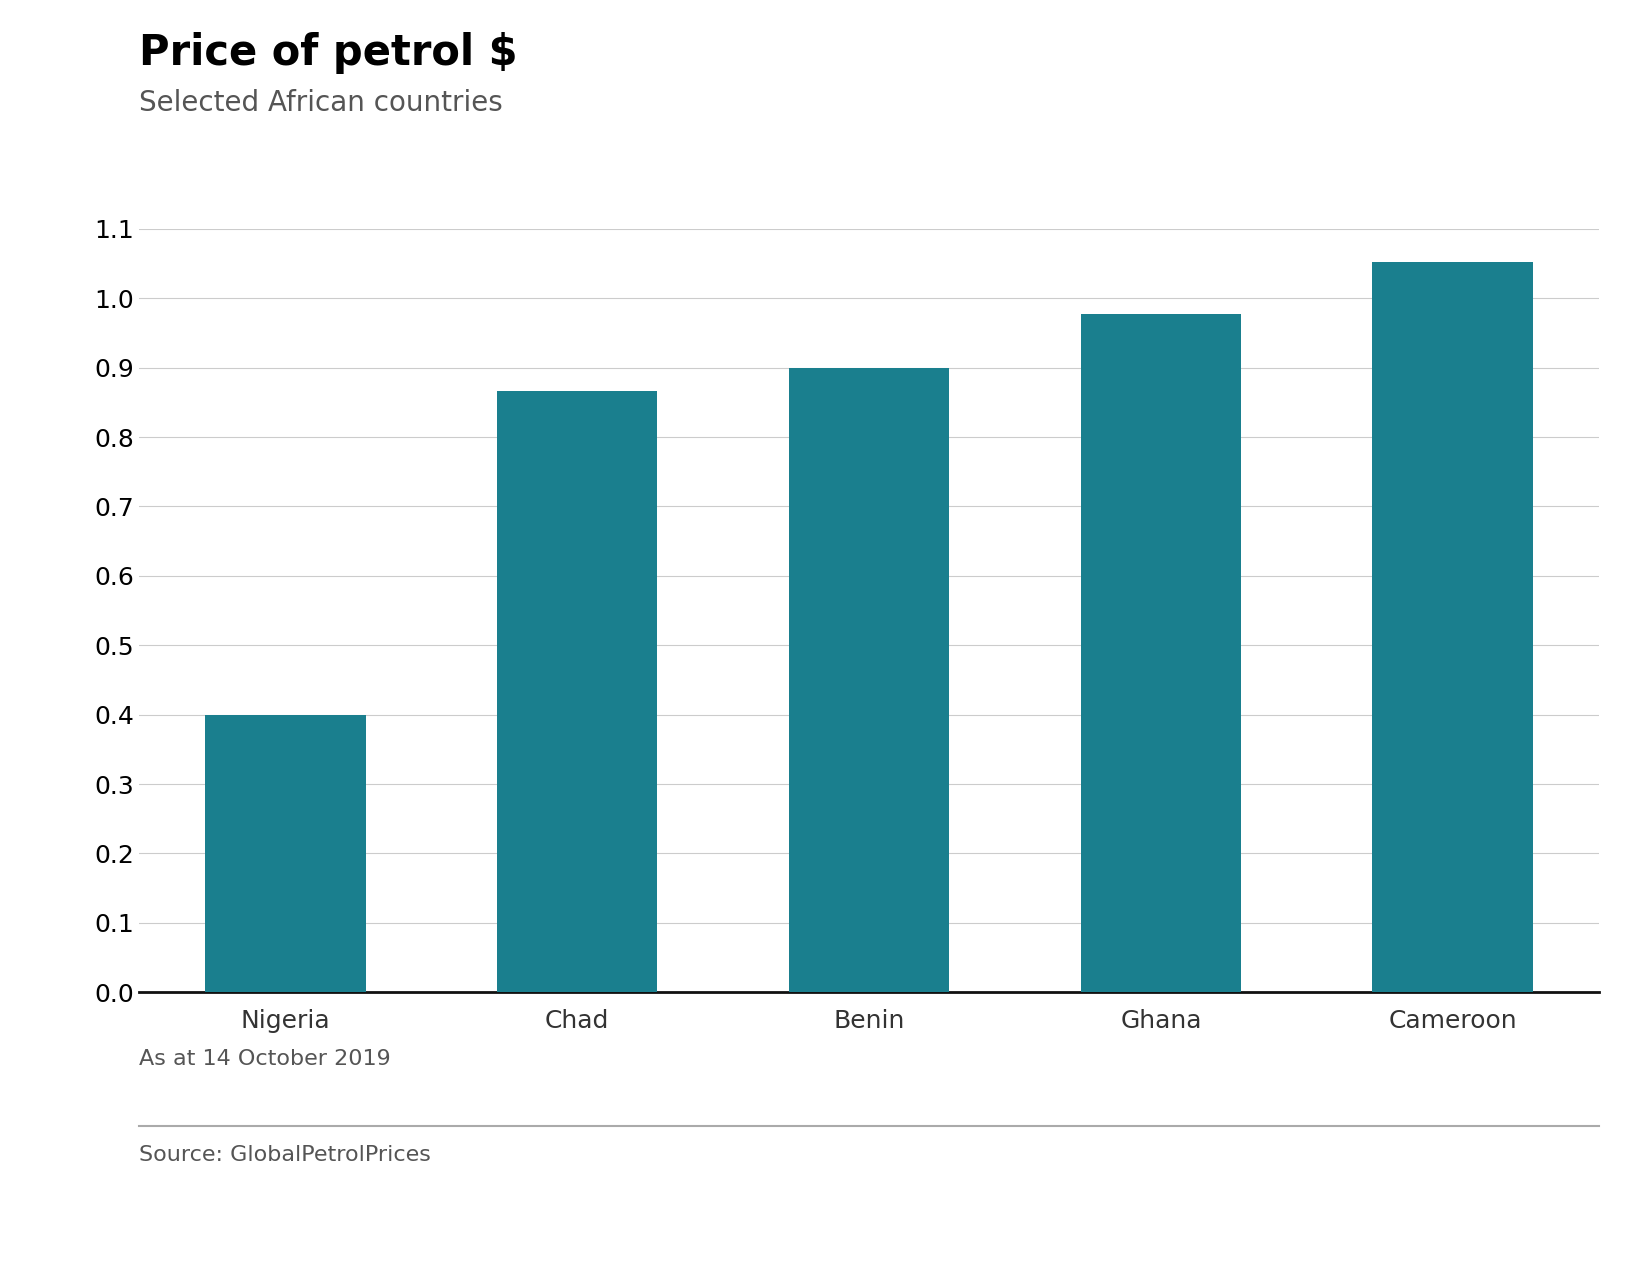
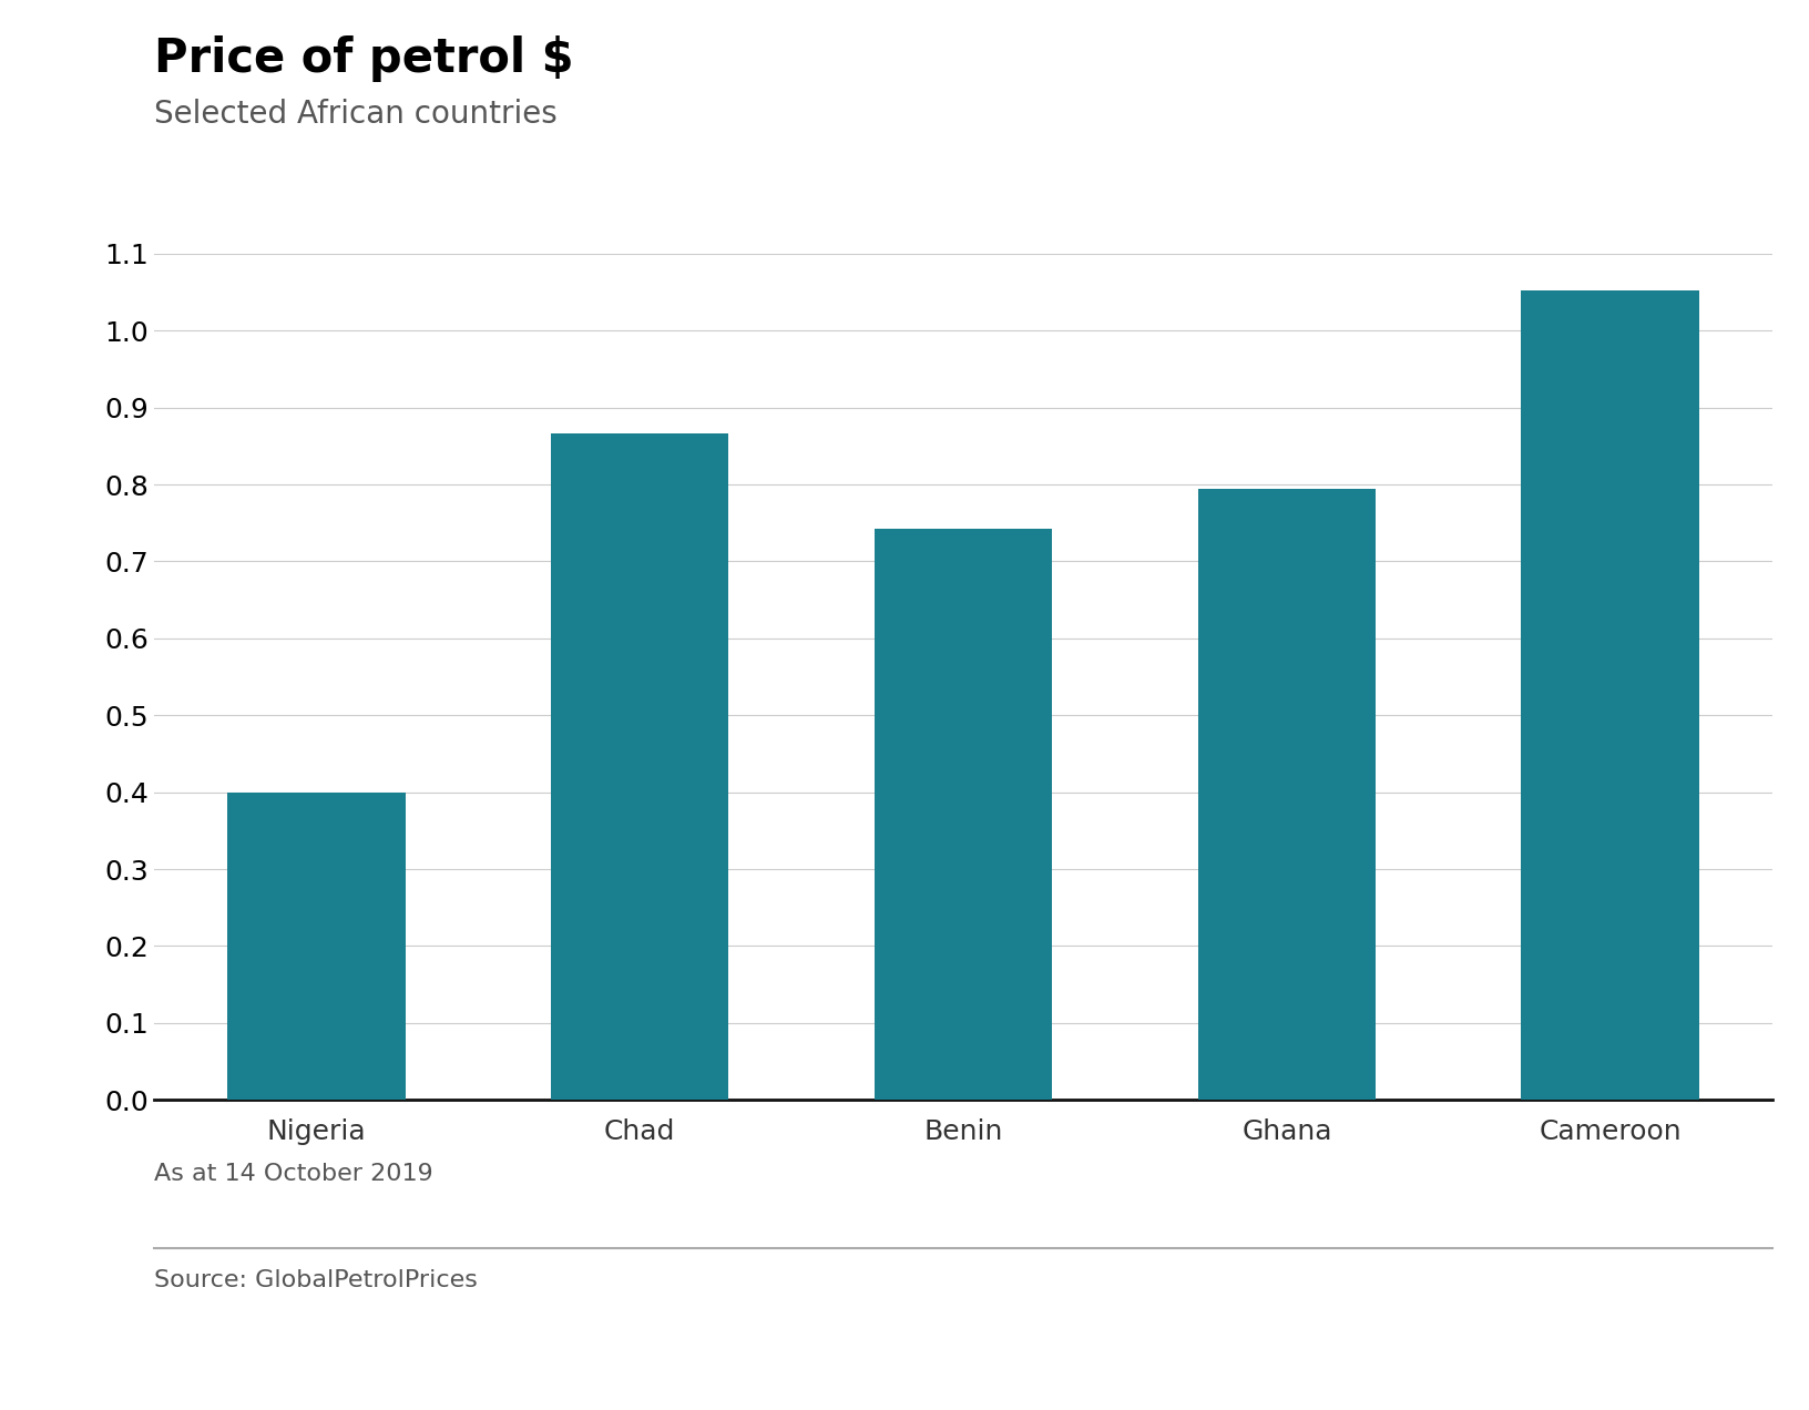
Benin: 0.900 -> 0.742
Ghana: 0.978 -> 0.794
